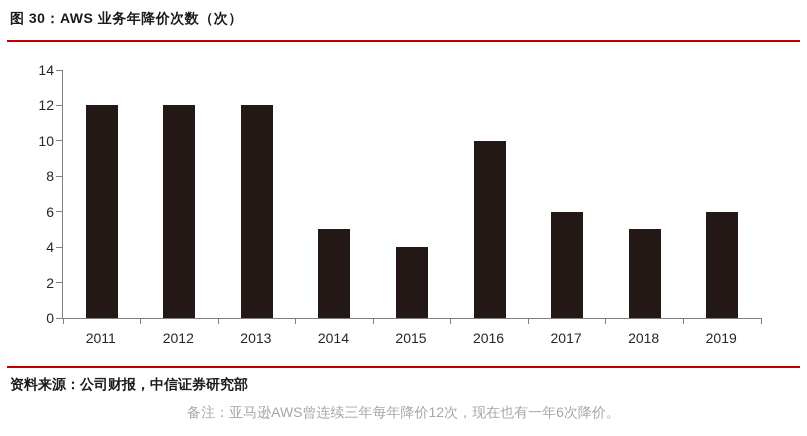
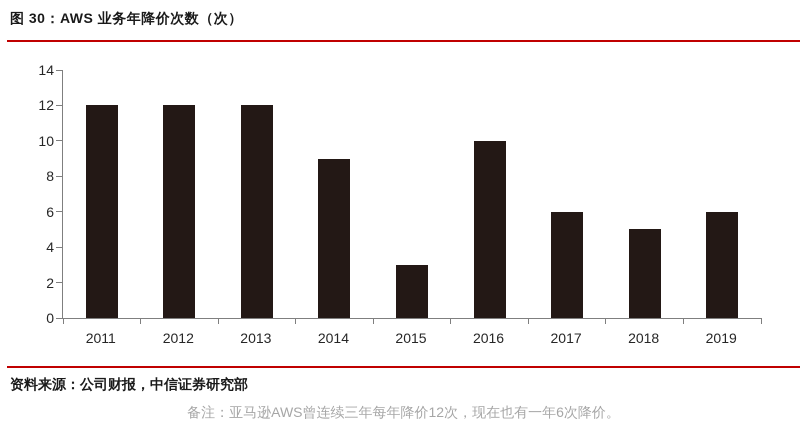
2014: 5 -> 9
2015: 4 -> 3
